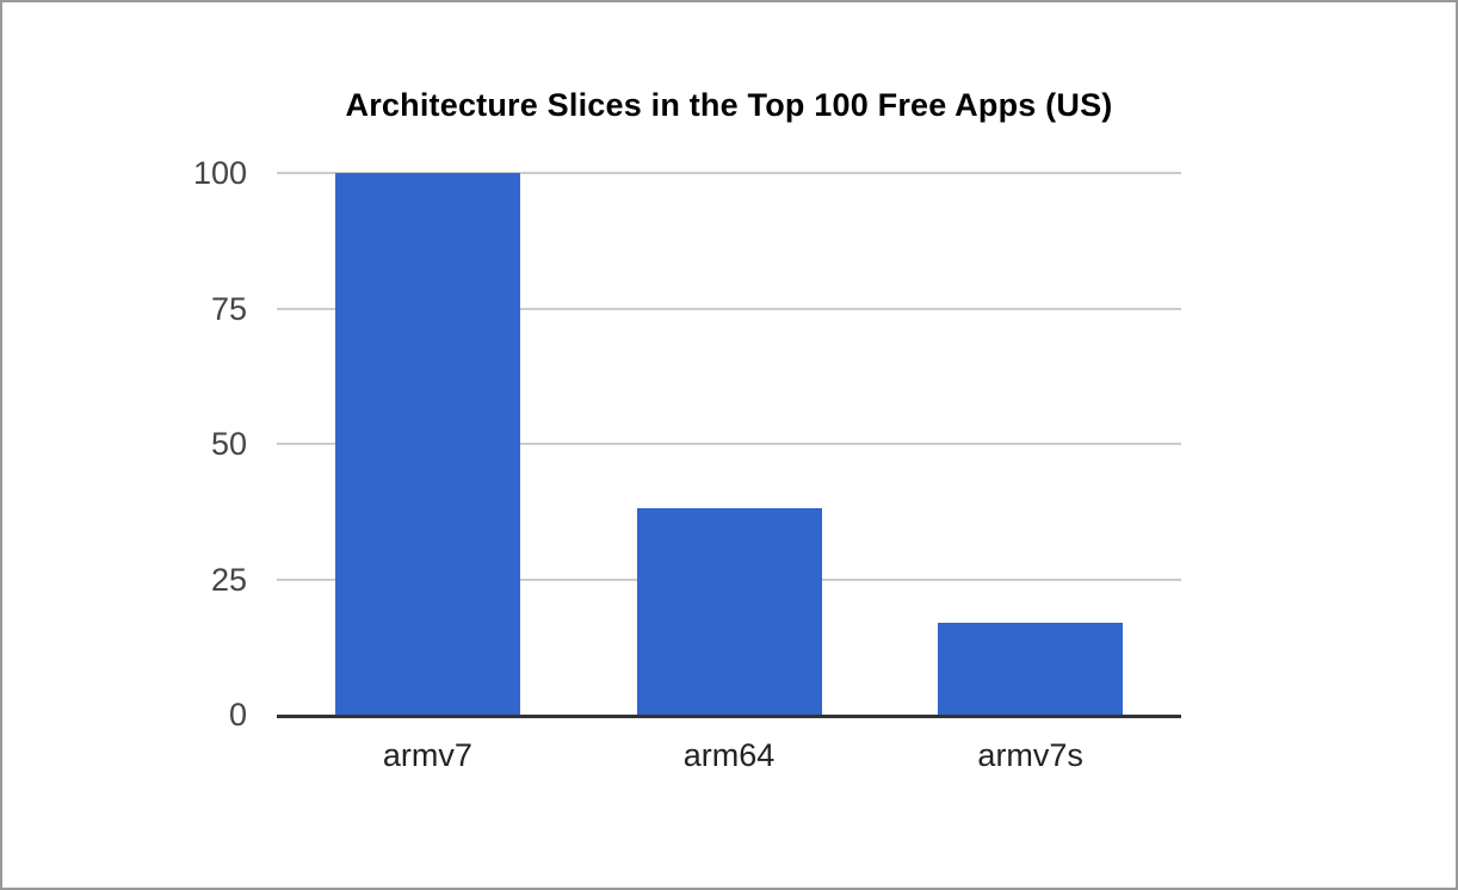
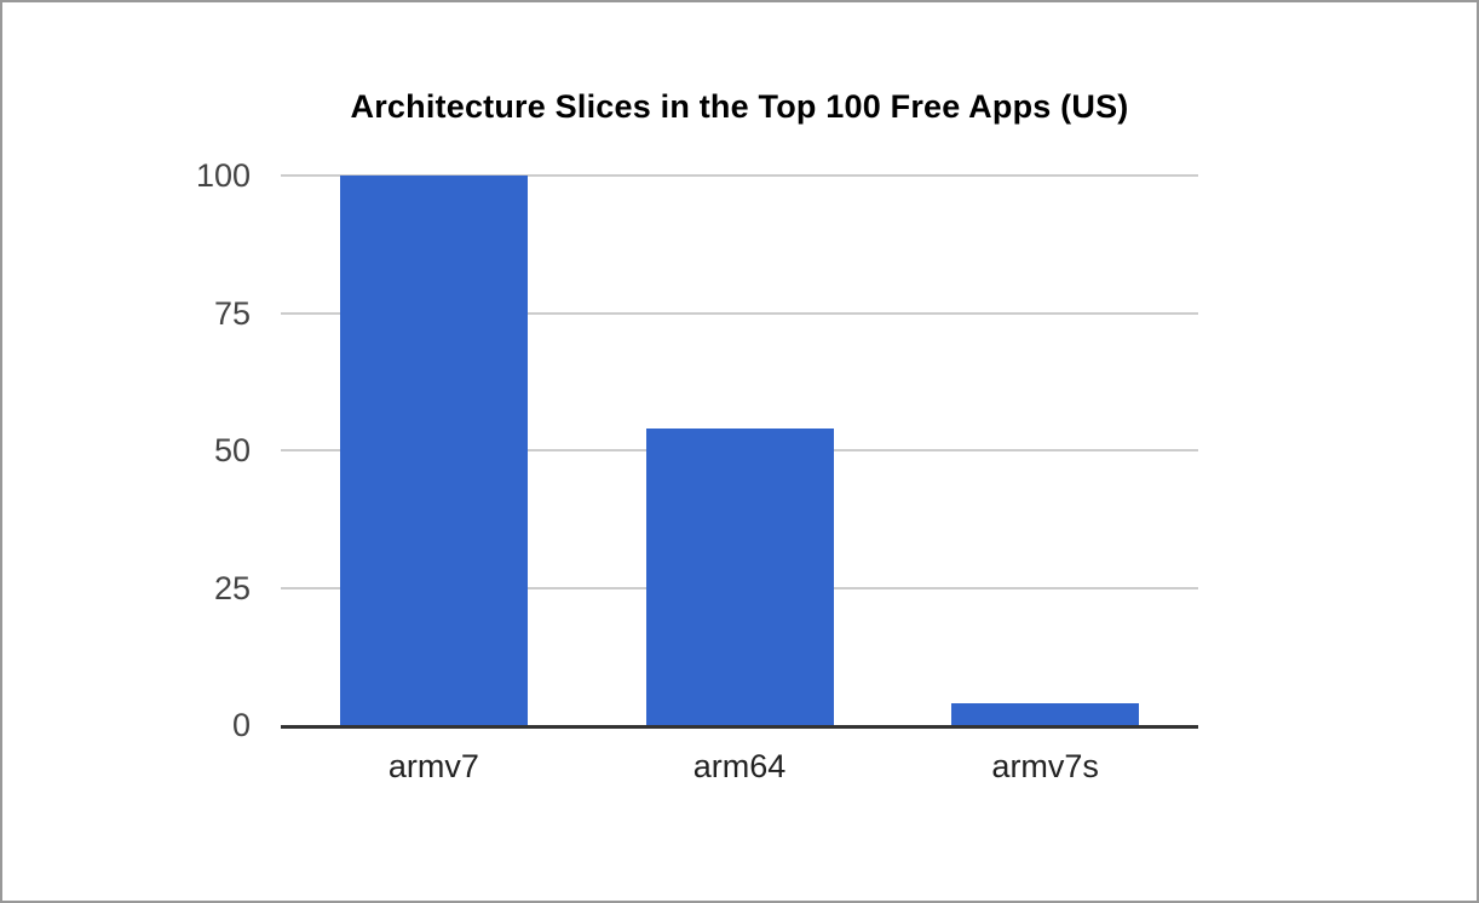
arm64: 38 -> 54
armv7s: 17 -> 4
